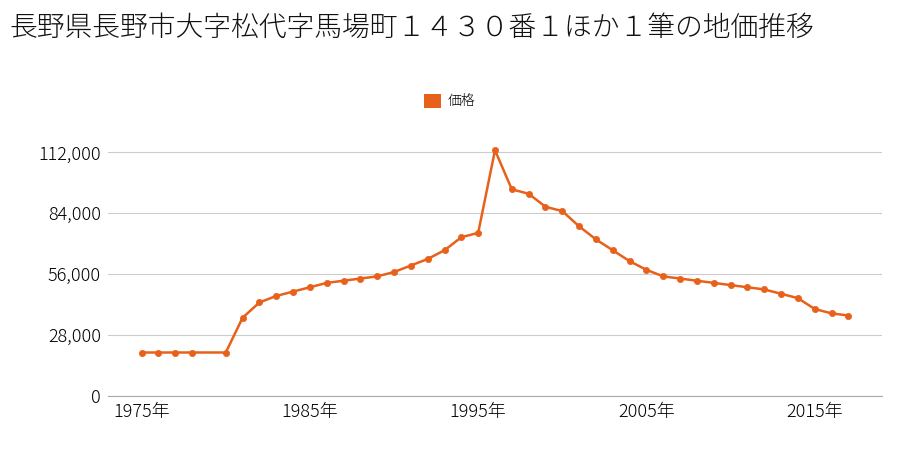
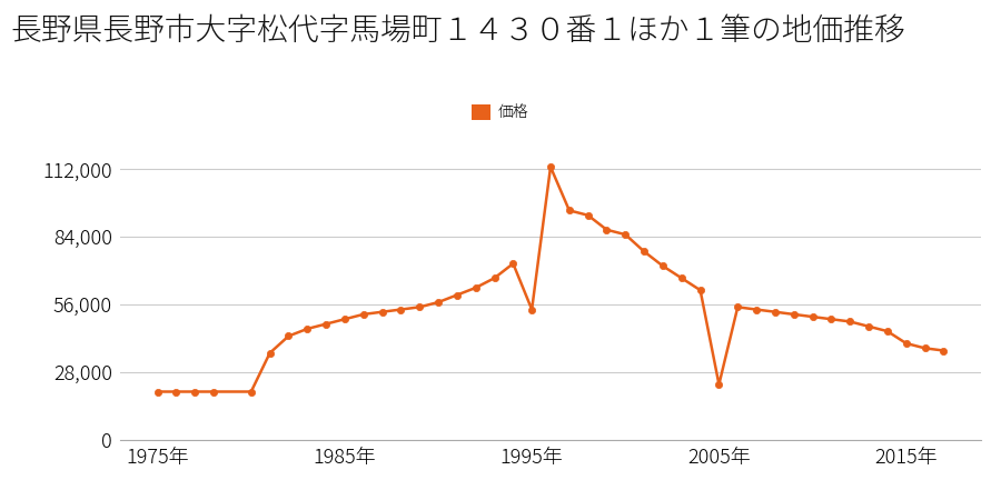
1995年: 75,000 -> 54,000
2005年: 58,000 -> 23,000
